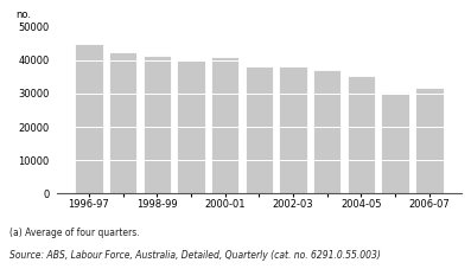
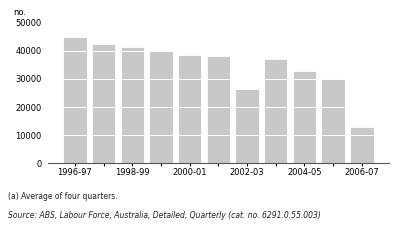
2000-01: 41000 -> 38500
2002-03: 38200 -> 26500
2004-05: 35200 -> 33000
2006-07: 31700 -> 13000
